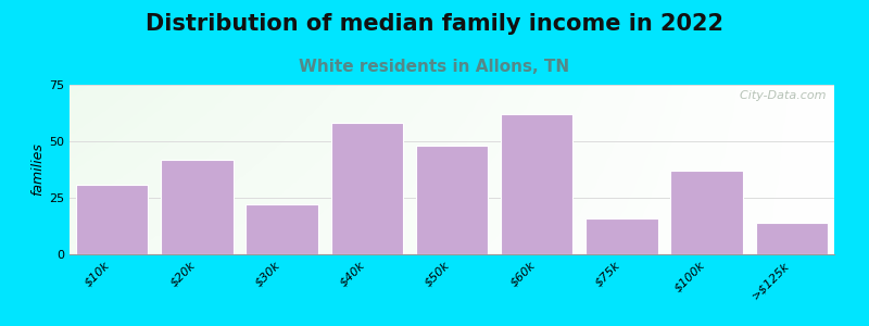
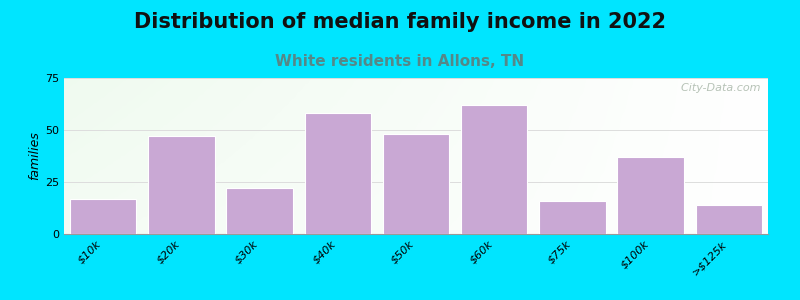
$10k: 31 -> 17
$20k: 42 -> 47
